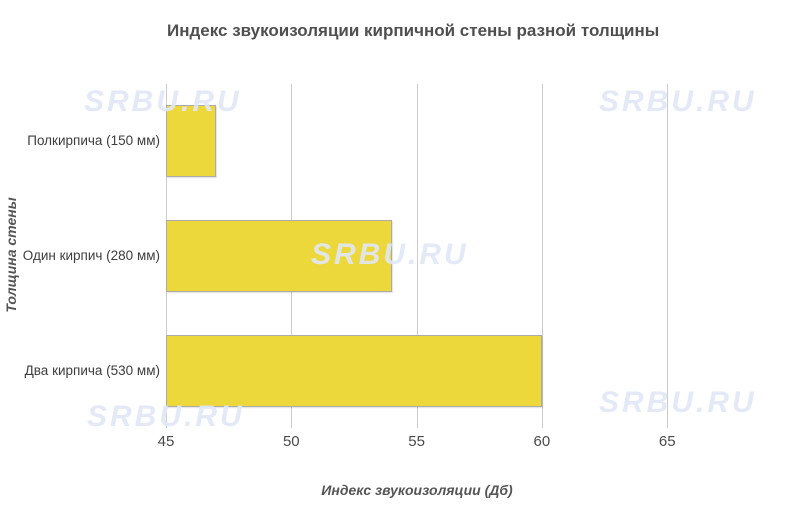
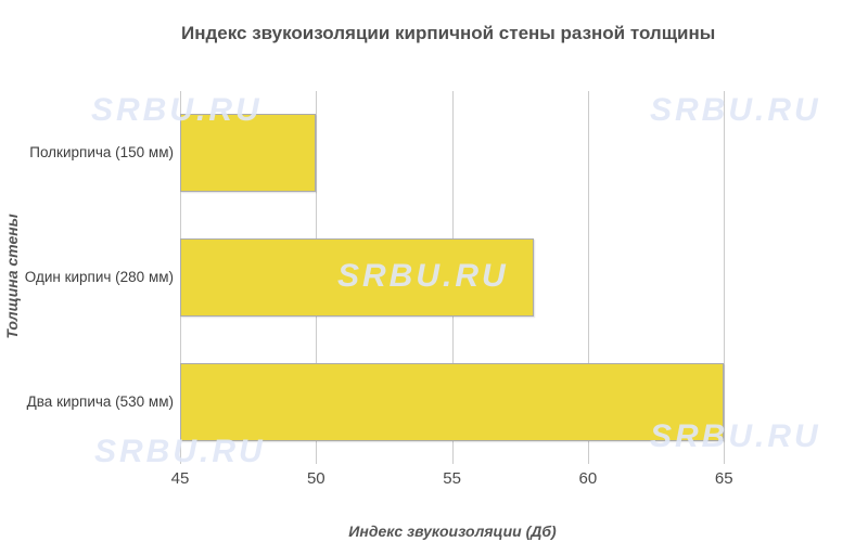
Полкирпича (150 мм): 47 -> 50
Один кирпич (280 мм): 54 -> 58
Два кирпича (530 мм): 60 -> 65
